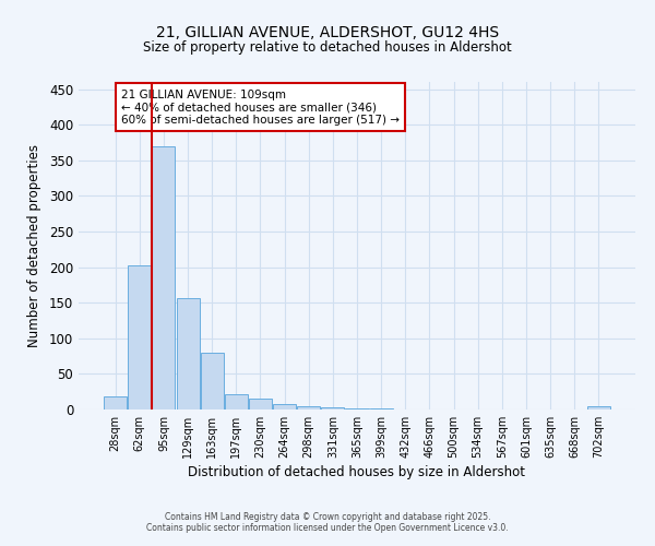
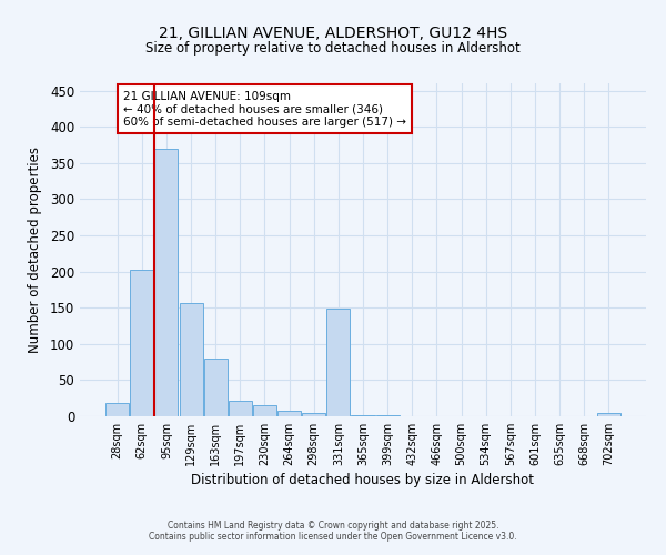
331sqm: 3 -> 148
